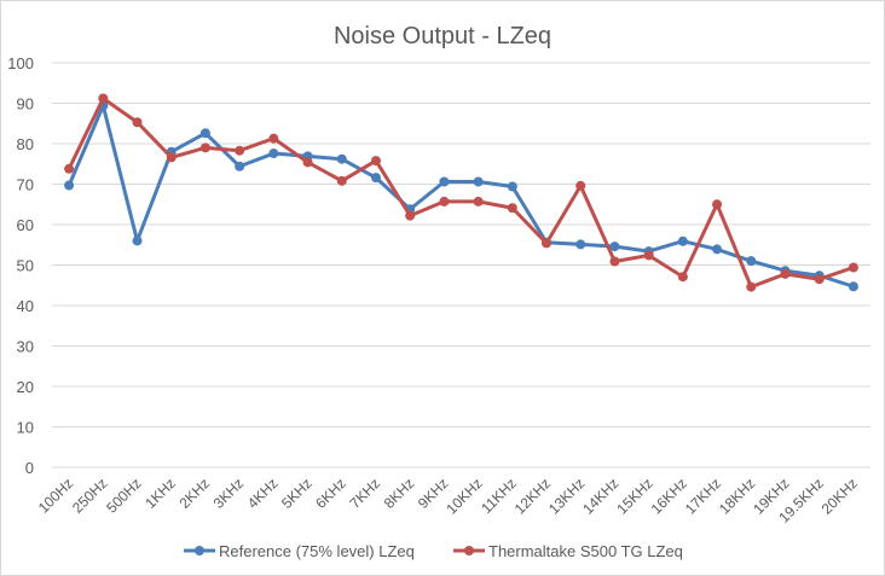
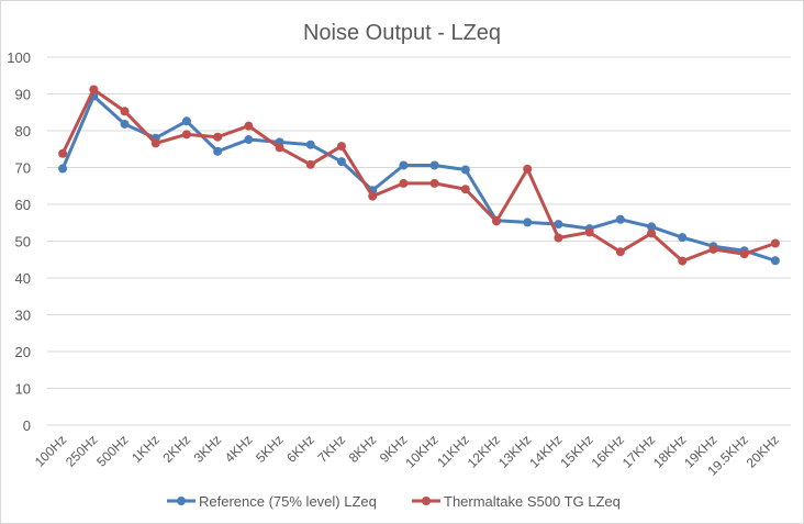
Reference (75% level) LZeq/500Hz: 56 -> 82
Thermaltake S500 TG LZeq/17KHz: 65 -> 52
